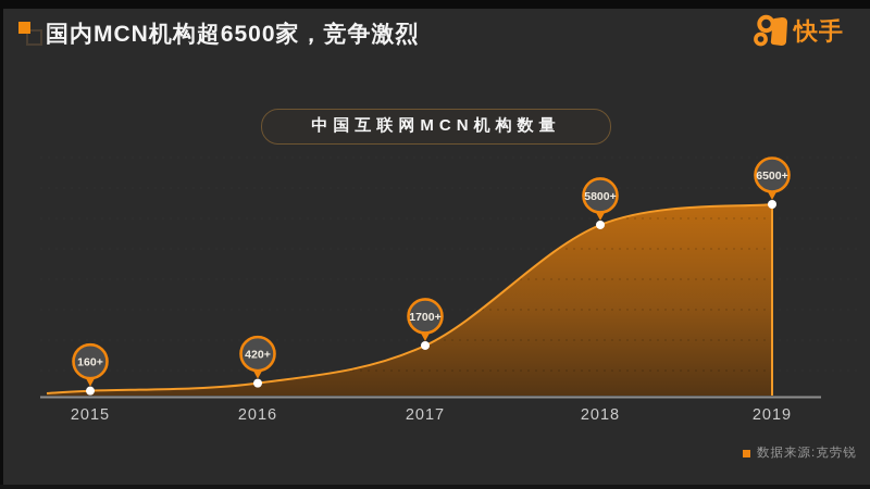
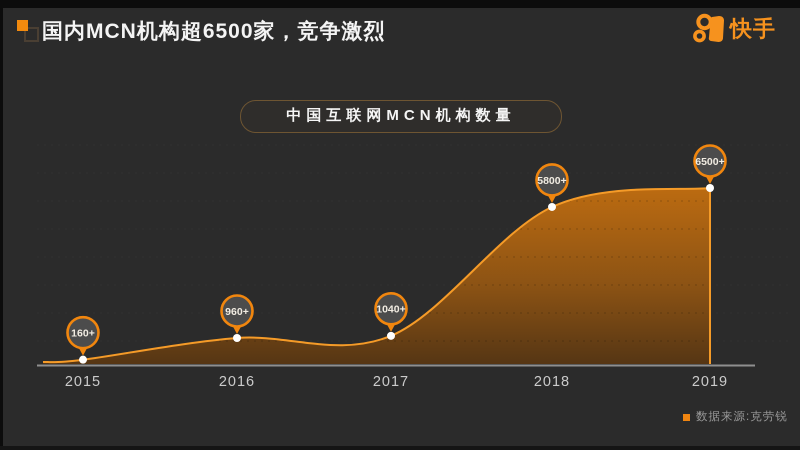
2016: 420 -> 960
2017: 1700 -> 1040
